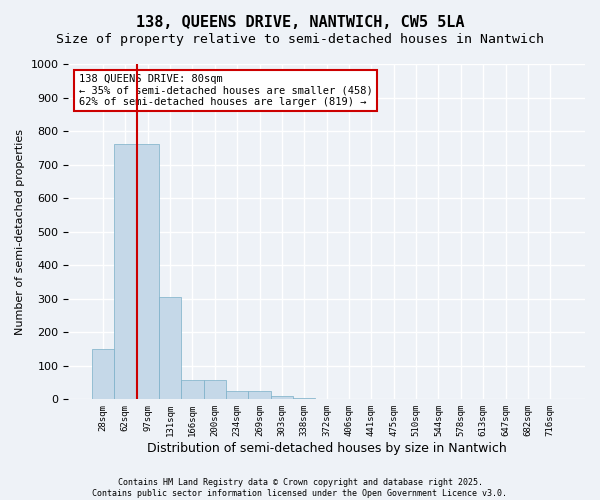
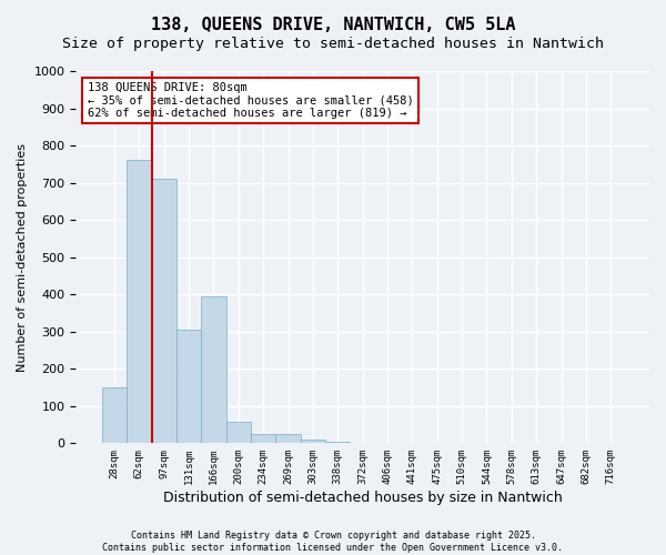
97sqm: 760 -> 710
166sqm: 57 -> 395
